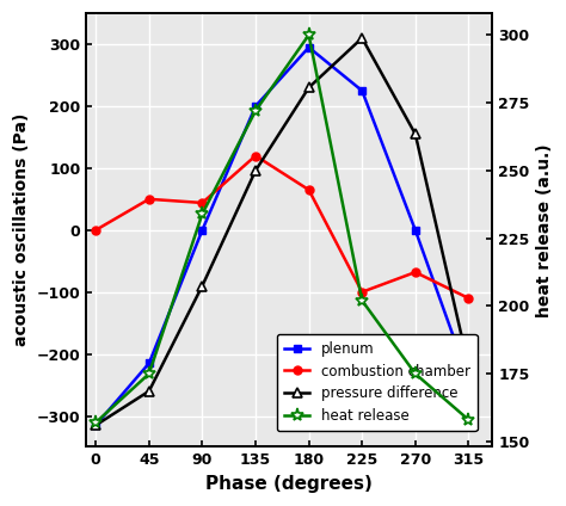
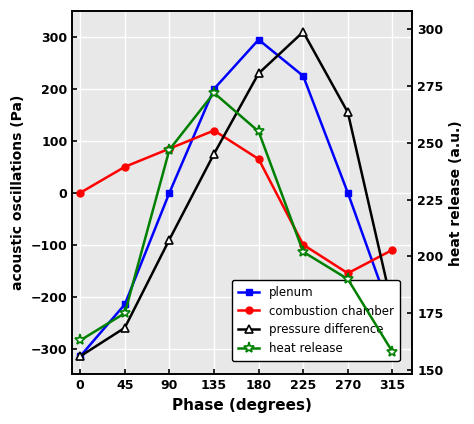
heat release/0: 157 -> 163
combustion chamber/90: 44 -> 85
heat release/90: 234 -> 247
pressure difference/135: 96 -> 75
heat release/180: 300 -> 255
combustion chamber/270: -68 -> -155
heat release/270: 175 -> 190
